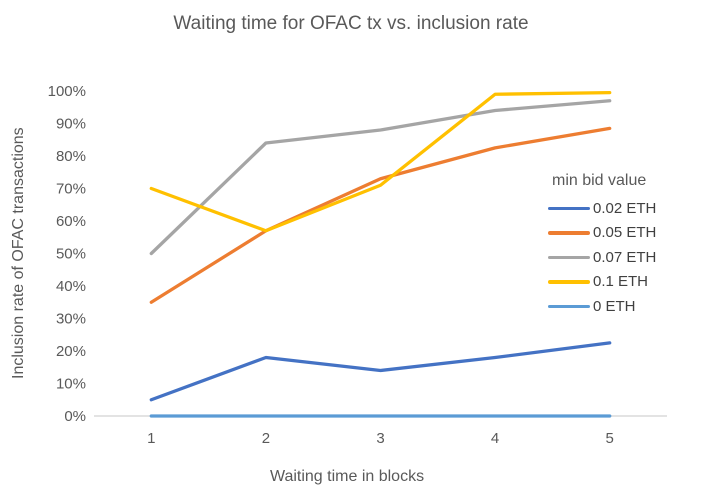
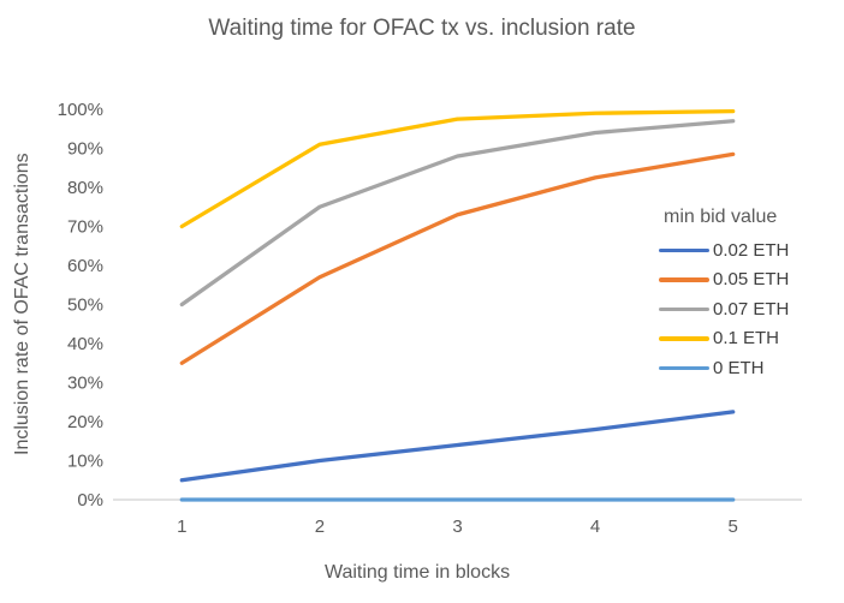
0.02 ETH/2: 18% -> 10%
0.07 ETH/2: 84% -> 75%
0.1 ETH/2: 57% -> 91%
0.1 ETH/3: 71% -> 98%
